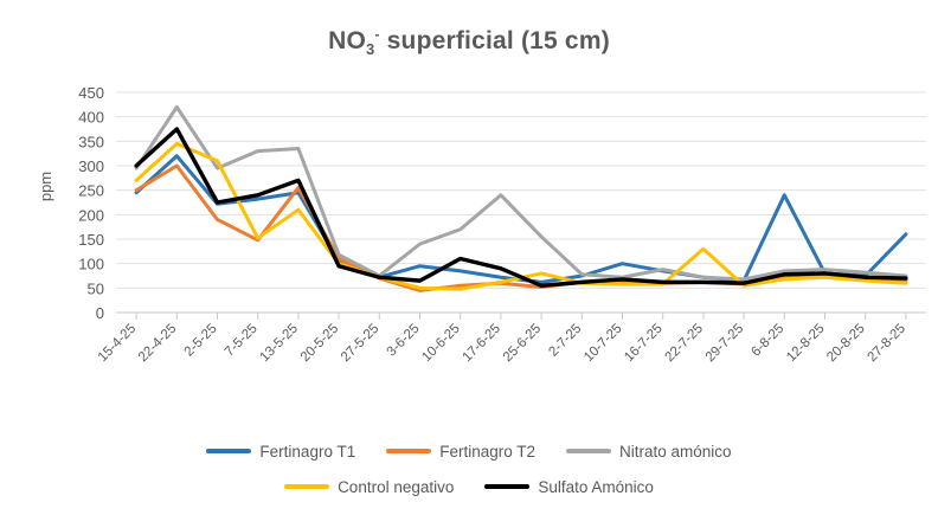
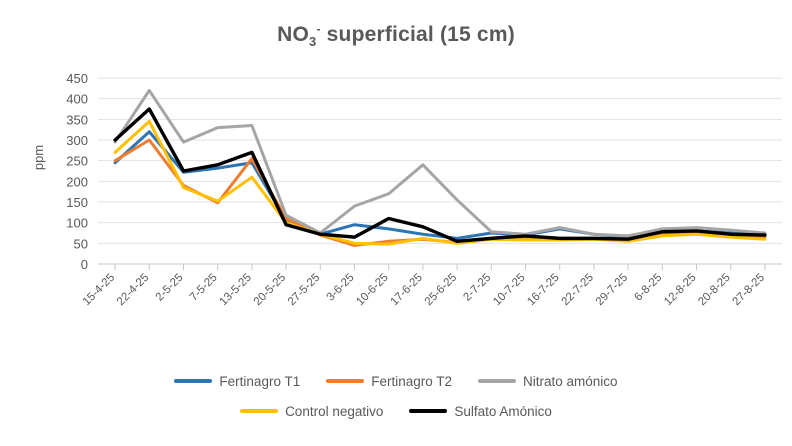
Control negativo/2-5-25: 310 -> 180
Control negativo/25-6-25: 80 -> 50
Fertinagro T1/10-7-25: 100 -> 70
Control negativo/22-7-25: 130 -> 60
Fertinagro T1/6-8-25: 240 -> 80
Fertinagro T1/27-8-25: 160 -> 70
